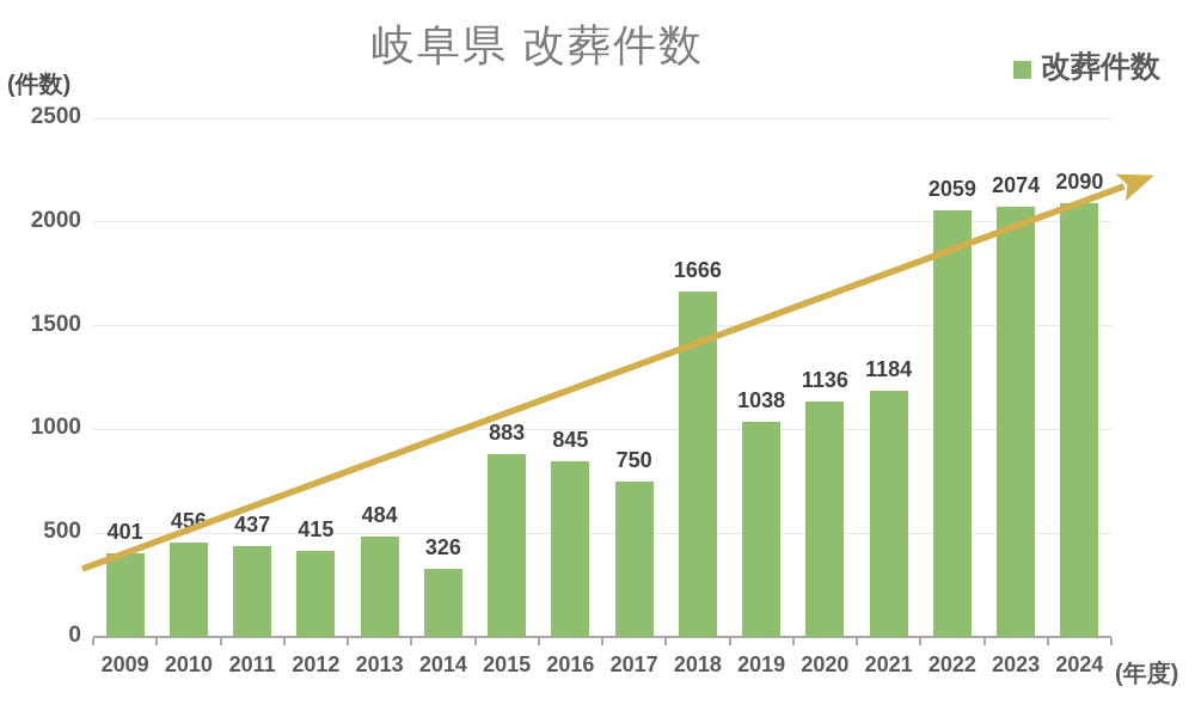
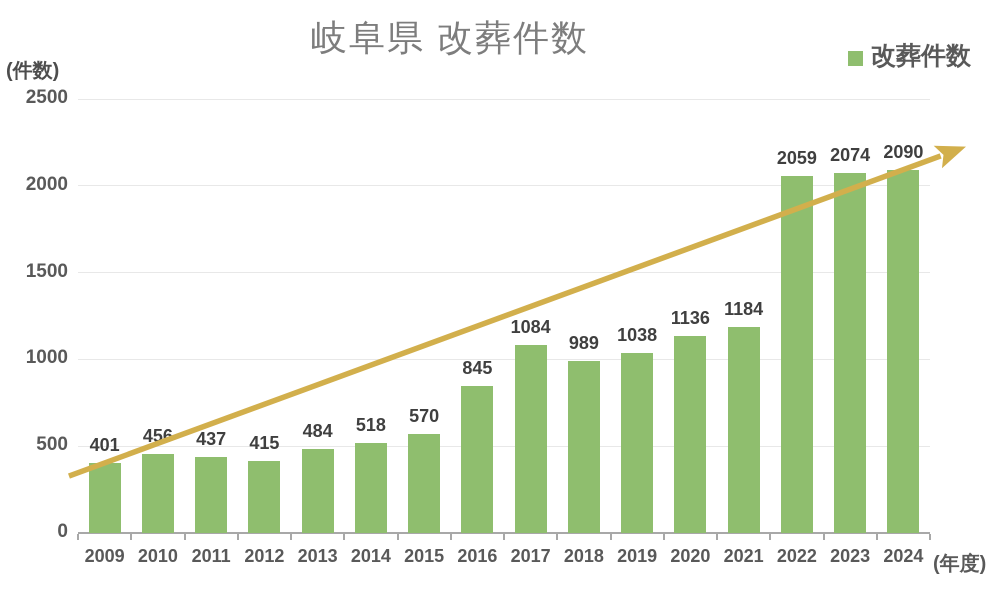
2014: 326 -> 518
2015: 883 -> 570
2017: 750 -> 1084
2018: 1666 -> 989
